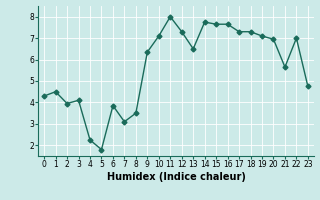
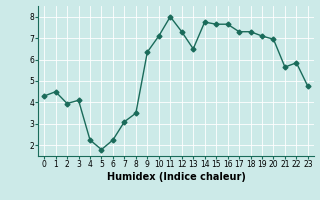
6: 3.85 -> 2.25
22: 7.00 -> 5.85
